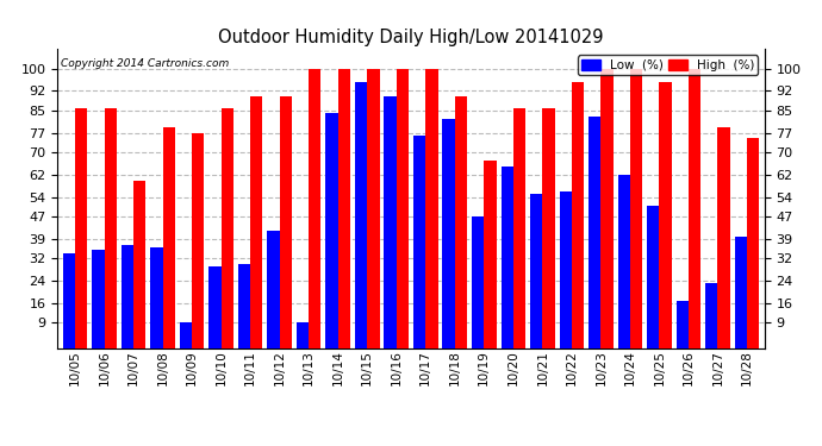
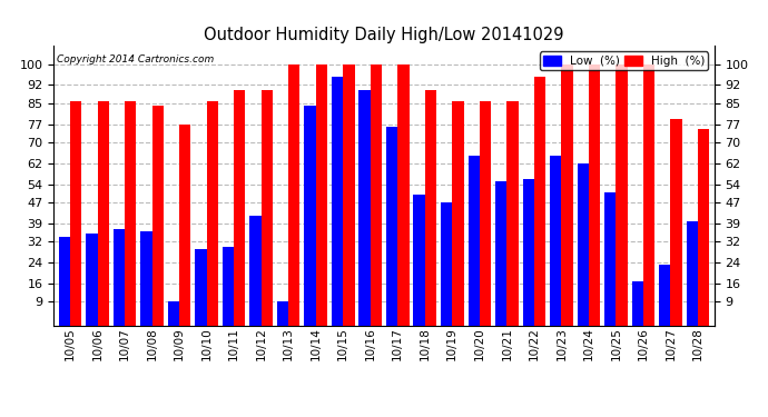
High (%)/10/07: 60 -> 86
High (%)/10/08: 79 -> 84
Low (%)/10/18: 82 -> 50
High (%)/10/19: 67 -> 86
Low (%)/10/23: 83 -> 65
High (%)/10/25: 95 -> 100
